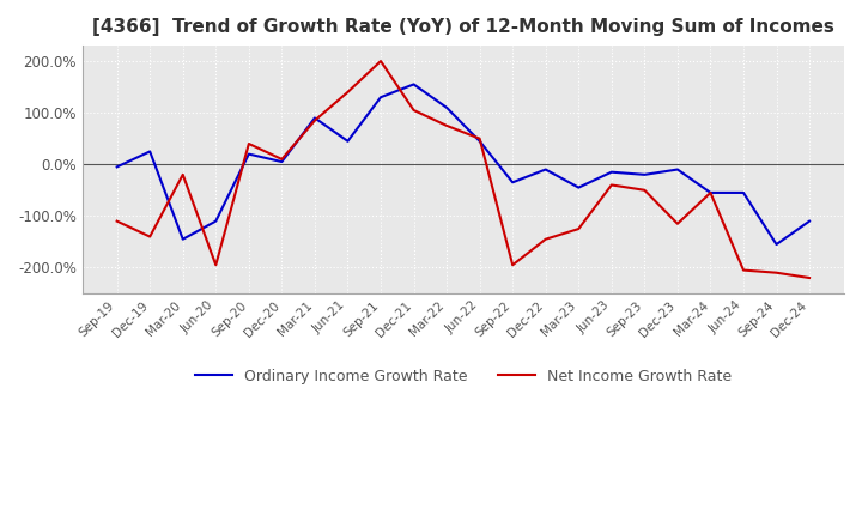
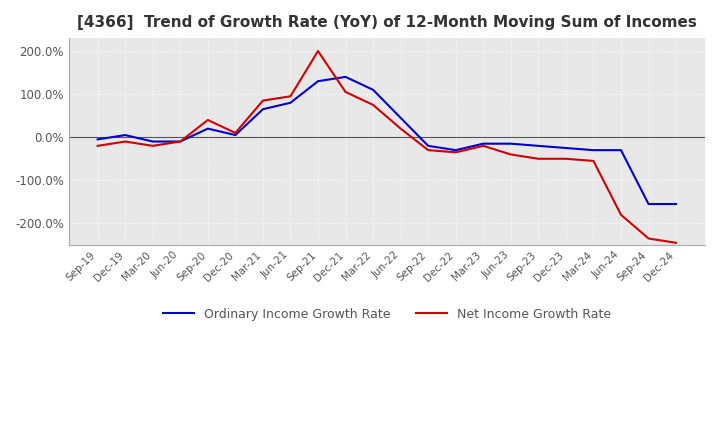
Net Income Growth Rate/Sep-19: -110% -> -20%
Ordinary Income Growth Rate/Dec-19: 25% -> 5%
Net Income Growth Rate/Dec-19: -140% -> -10%
Ordinary Income Growth Rate/Mar-20: -145% -> -10%
Ordinary Income Growth Rate/Jun-20: -110% -> -10%
Net Income Growth Rate/Jun-20: -195% -> -10%
Ordinary Income Growth Rate/Mar-21: 90% -> 65%
Ordinary Income Growth Rate/Jun-21: 45% -> 80%
Net Income Growth Rate/Jun-21: 140% -> 95%
Ordinary Income Growth Rate/Dec-21: 155% -> 140%
Net Income Growth Rate/Jun-22: 50% -> 20%
Ordinary Income Growth Rate/Sep-22: -35% -> -20%
Net Income Growth Rate/Sep-22: -195% -> -30%
Ordinary Income Growth Rate/Dec-22: -10% -> -30%
Net Income Growth Rate/Dec-22: -145% -> -35%
Ordinary Income Growth Rate/Mar-23: -45% -> -15%
Net Income Growth Rate/Mar-23: -125% -> -20%
Ordinary Income Growth Rate/Dec-23: -10% -> -25%
Net Income Growth Rate/Dec-23: -115% -> -50%
Ordinary Income Growth Rate/Mar-24: -55% -> -30%
Ordinary Income Growth Rate/Jun-24: -55% -> -30%
Net Income Growth Rate/Jun-24: -205% -> -180%
Net Income Growth Rate/Sep-24: -210% -> -235%
Ordinary Income Growth Rate/Dec-24: -110% -> -155%
Net Income Growth Rate/Dec-24: -220% -> -245%
